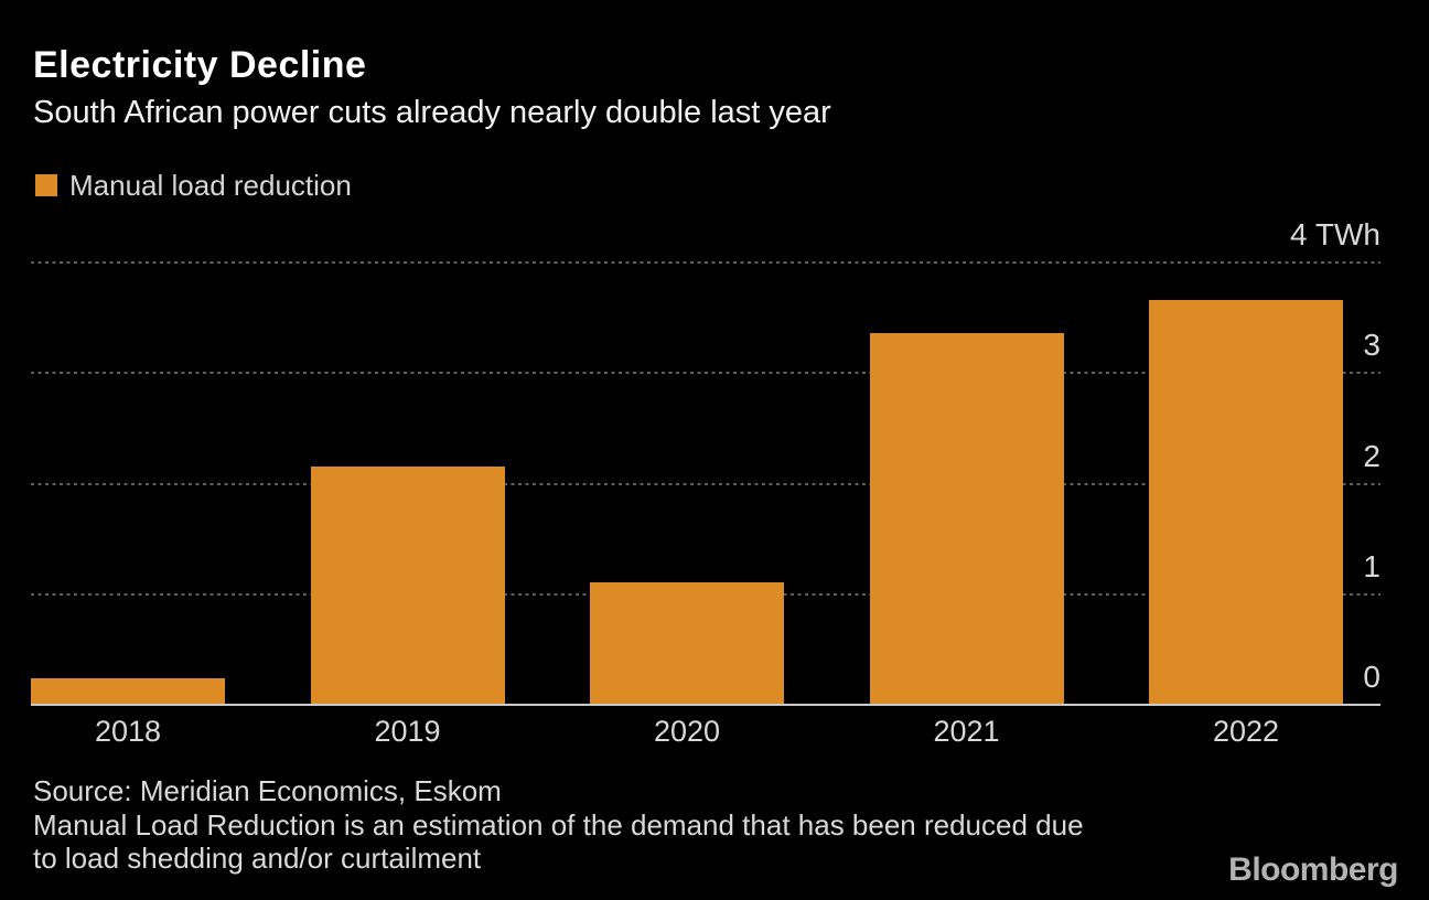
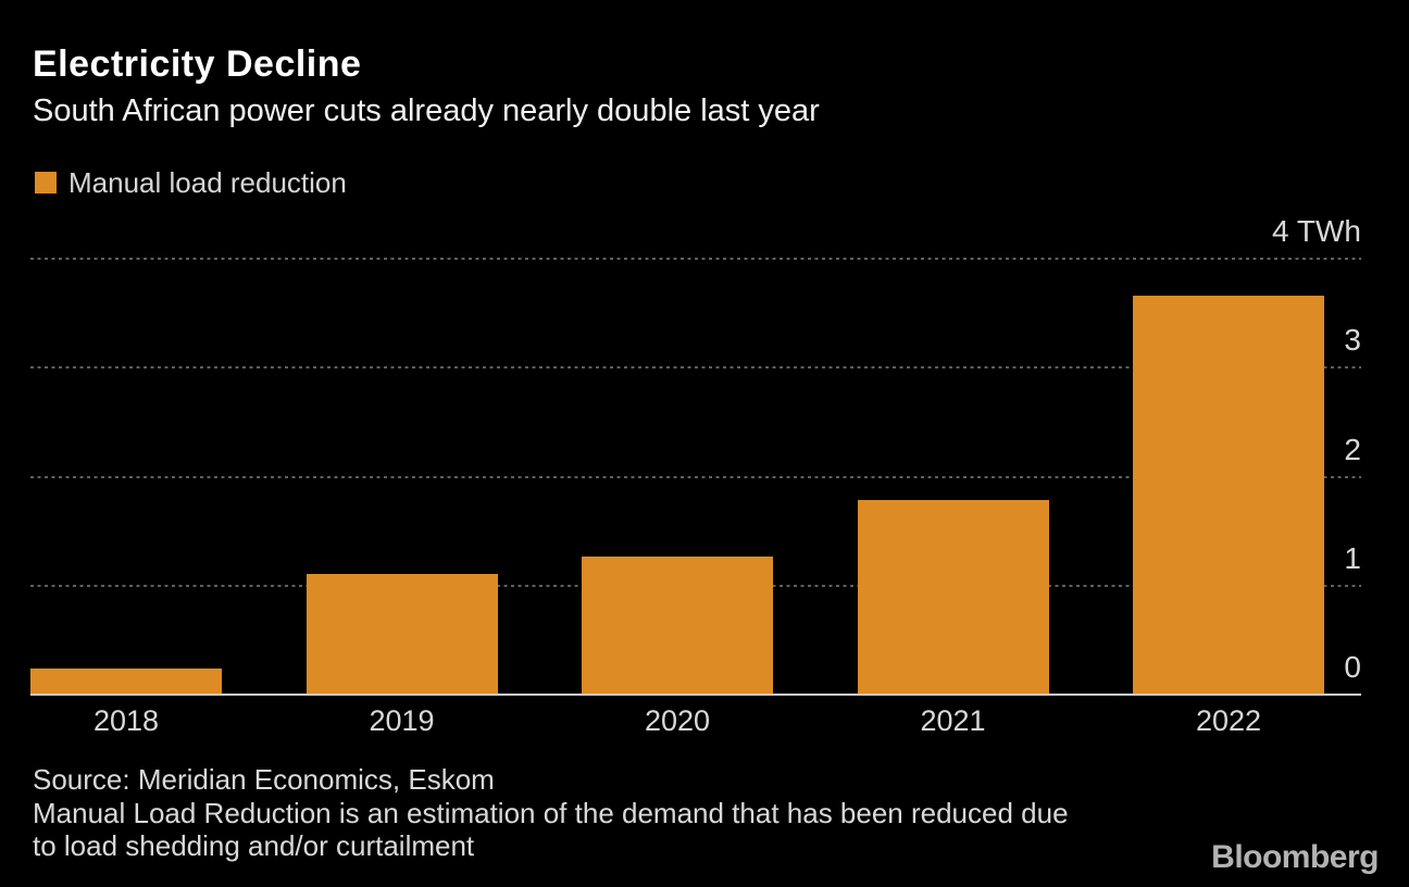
2019: 2.14 -> 1.10
2020: 1.10 -> 1.26
2021: 3.35 -> 1.78
